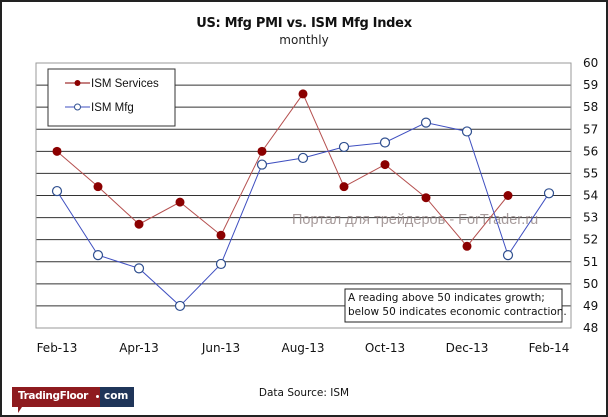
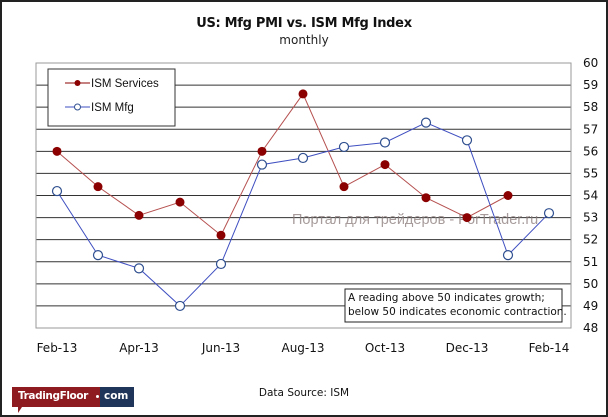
ISM Services/Apr-13: 52.7 -> 53.1
ISM Services/Dec-13: 51.7 -> 53.0
ISM Mfg/Dec-13: 56.9 -> 56.5
ISM Mfg/Feb-14: 54.1 -> 53.2
